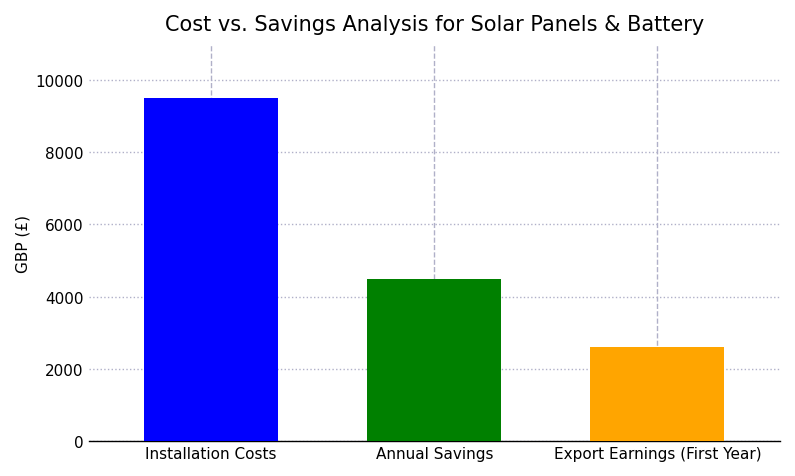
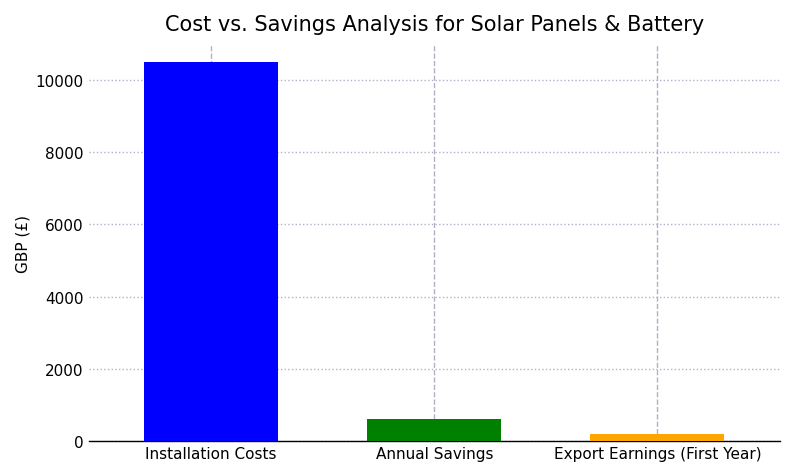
Installation Costs: 9500 -> 10500
Annual Savings: 4500 -> 600
Export Earnings (First Year): 2600 -> 200
